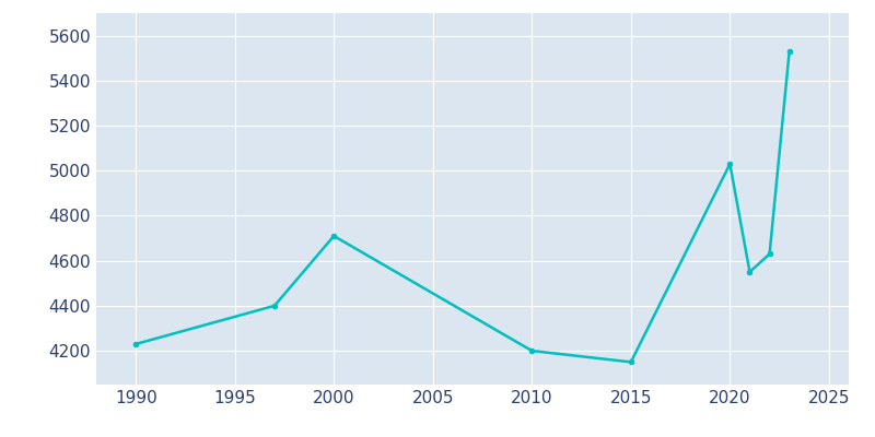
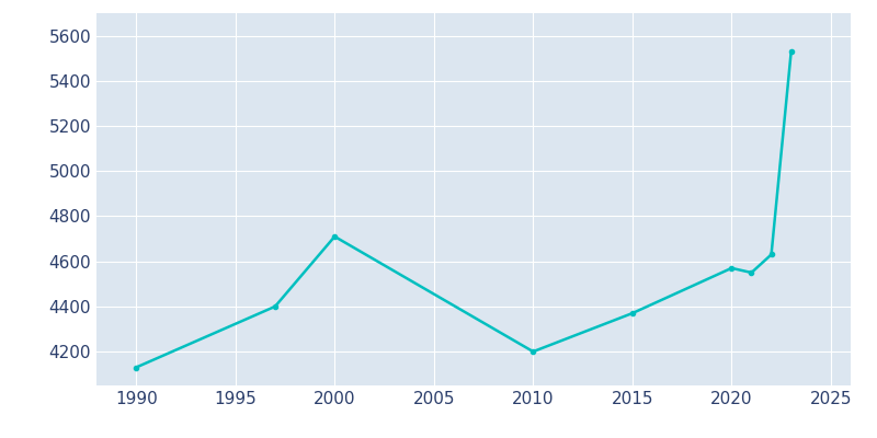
1990: 4230 -> 4130
2015: 4150 -> 4370
2020: 5030 -> 4570
